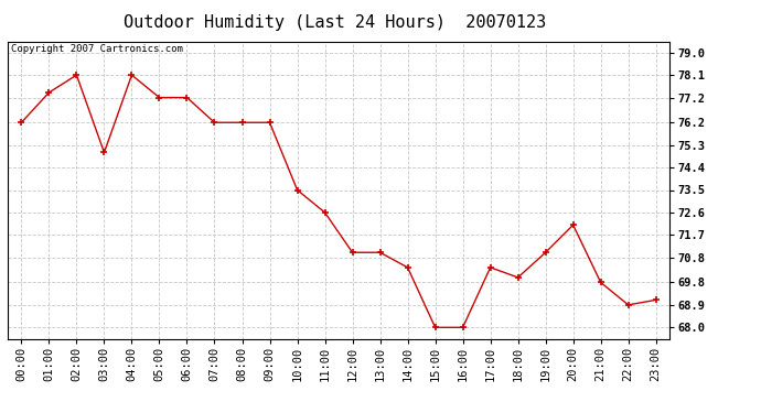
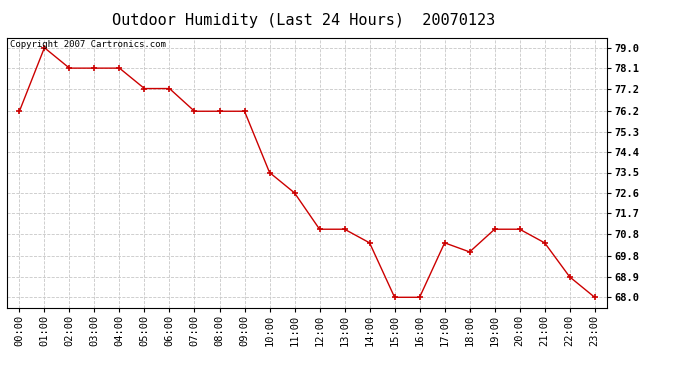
01:00: 77.4 -> 79.0
03:00: 75.0 -> 78.1
20:00: 72.1 -> 71.0
21:00: 69.8 -> 70.4
23:00: 69.1 -> 68.0
